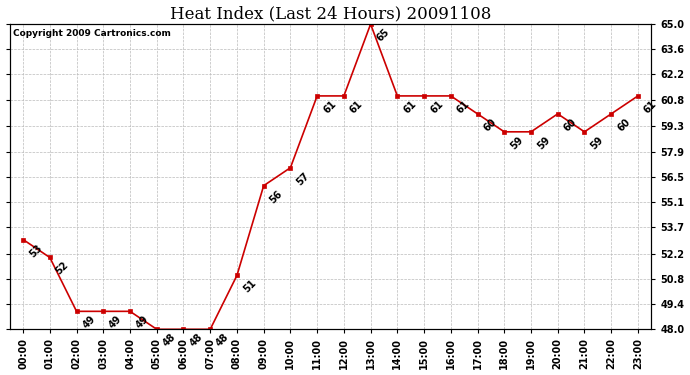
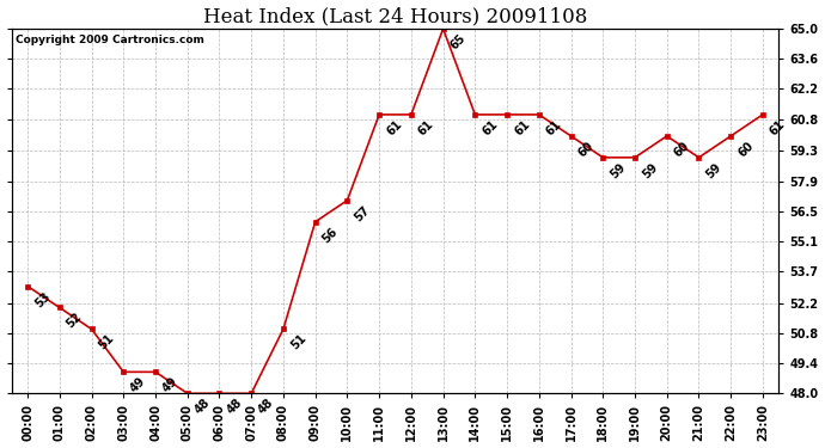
02:00: 49 -> 51
